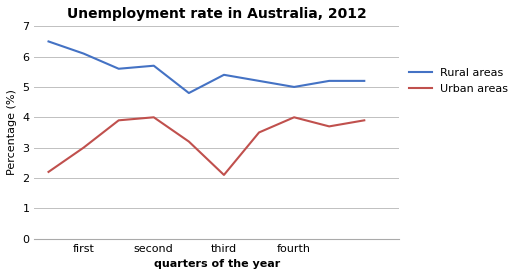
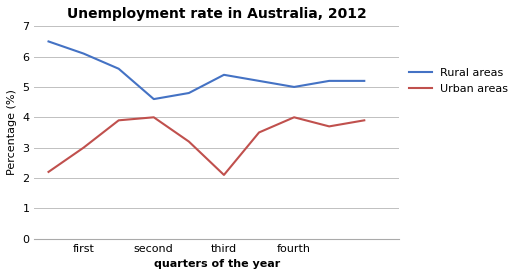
Rural areas/second: 5.7 -> 4.6
